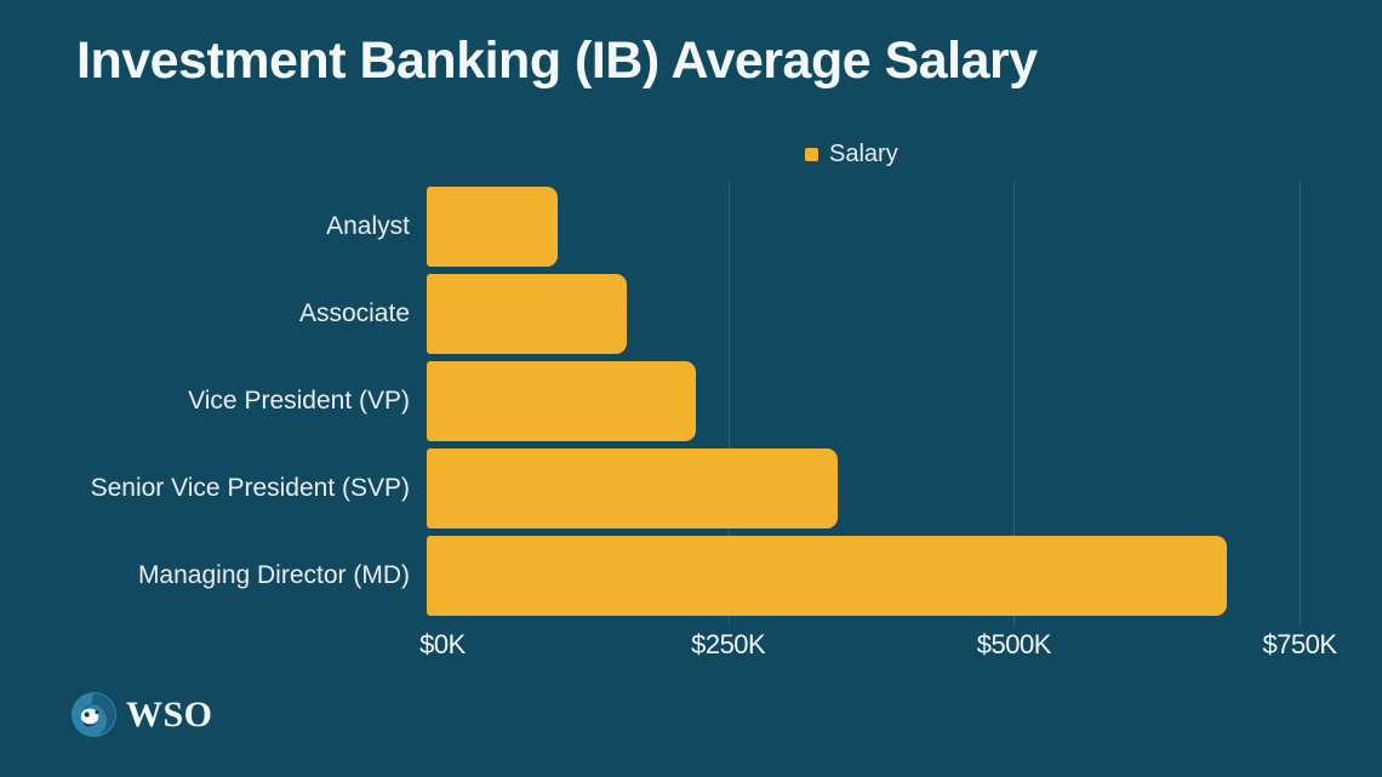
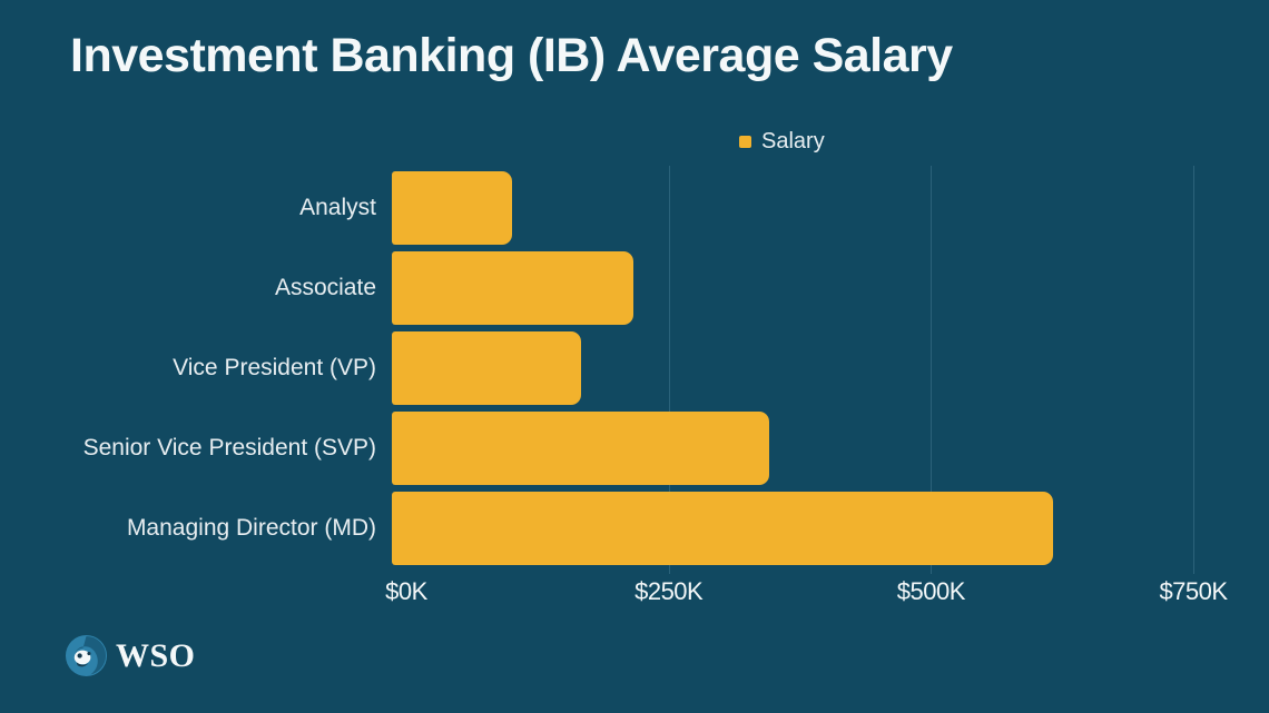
Associate: $180K -> $230K
Vice President (VP): $240K -> $180K
Managing Director (MD): $700K -> $630K
